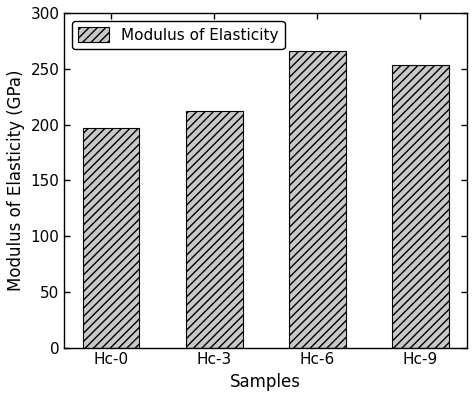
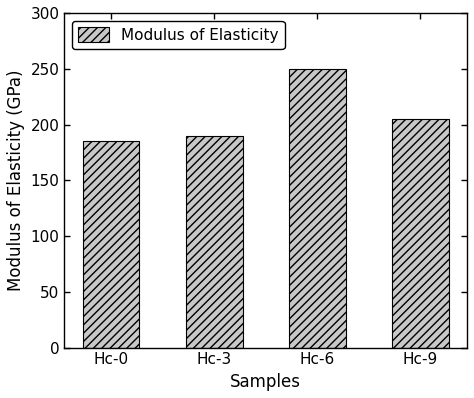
Hc-0: 197 -> 185
Hc-3: 212 -> 190
Hc-6: 266 -> 250
Hc-9: 253 -> 205
